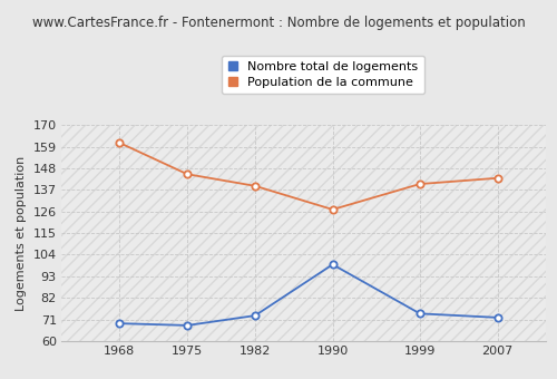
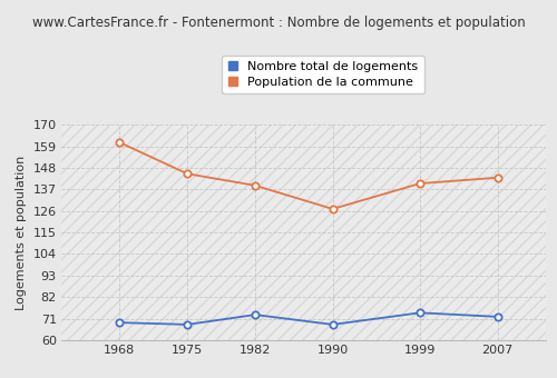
Nombre total de logements/1990: 99 -> 68
